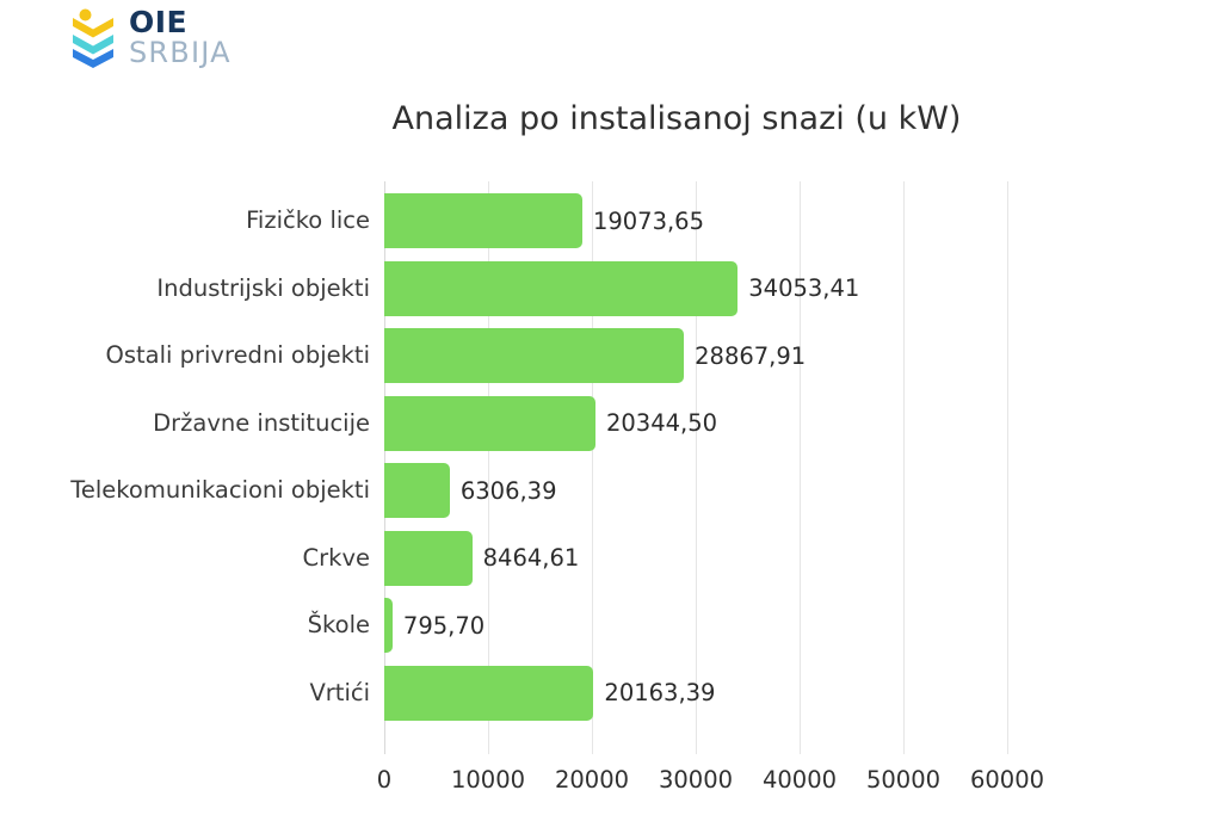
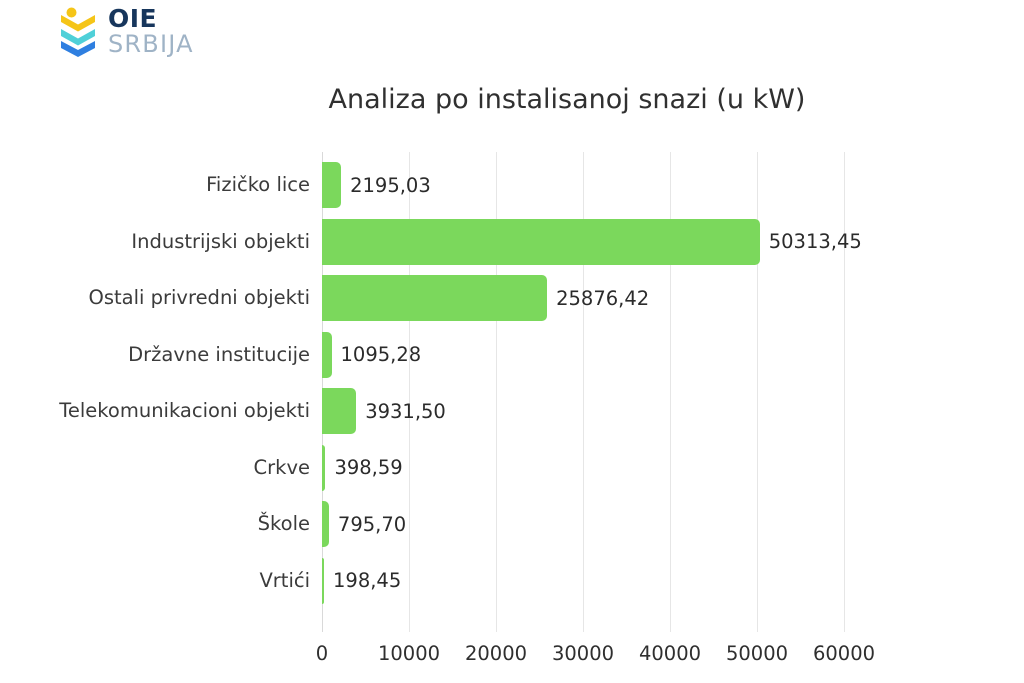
Fizičko lice: 19073,65 -> 2195,03
Industrijski objekti: 34053,41 -> 50313,45
Ostali privredni objekti: 28867,91 -> 25876,42
Državne institucije: 20344,50 -> 1095,28
Telekomunikacioni objekti: 6306,39 -> 3931,50
Crkve: 8464,61 -> 398,59
Vrtići: 20163,39 -> 198,45
